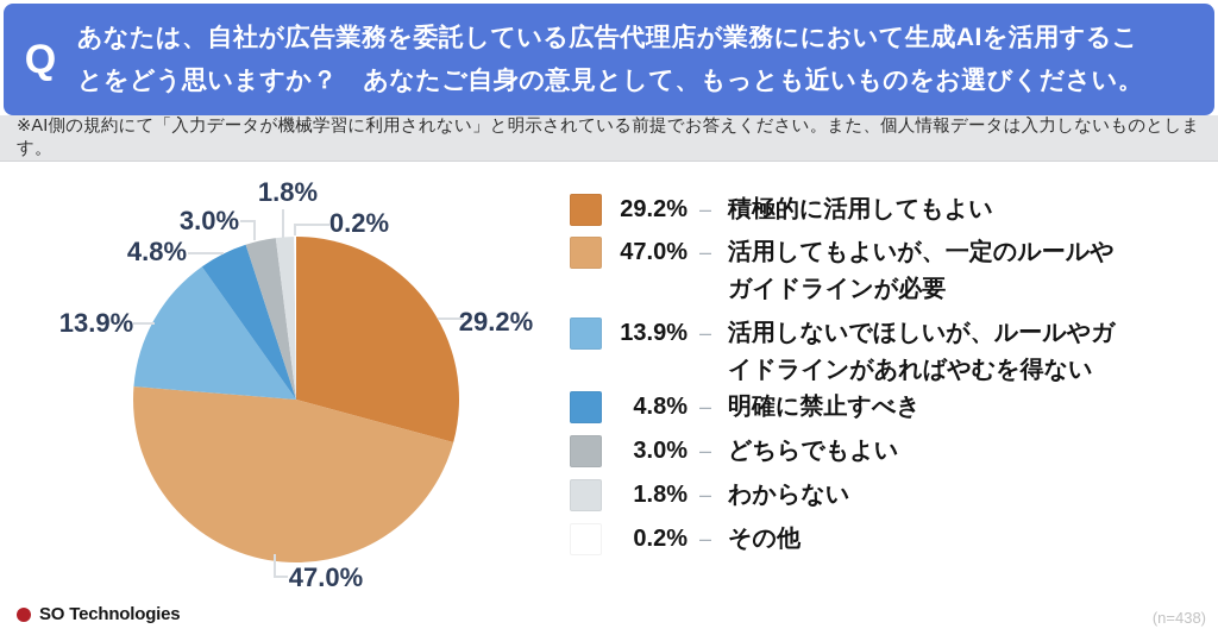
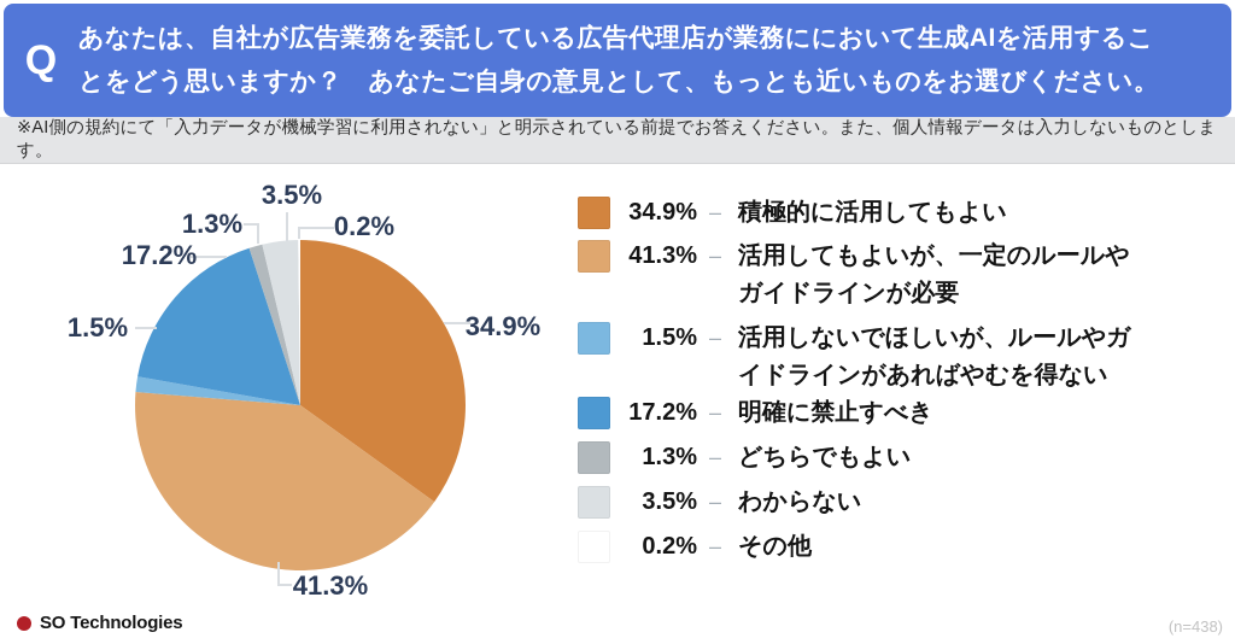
積極的に活用してもよい: 29.2% -> 34.9%
活用してもよいが、一定のルールや ガイドラインが必要: 47.0% -> 41.3%
活用しないでほしいが、ルールやガ イドラインがあればやむを得ない: 13.9% -> 1.5%
明確に禁止すべき: 4.8% -> 17.2%
どちらでもよい: 3.0% -> 1.3%
わからない: 1.8% -> 3.5%
